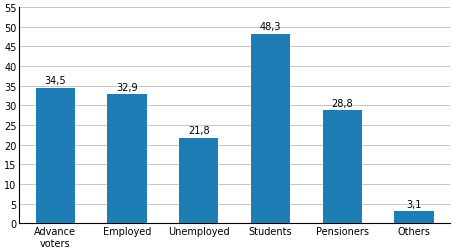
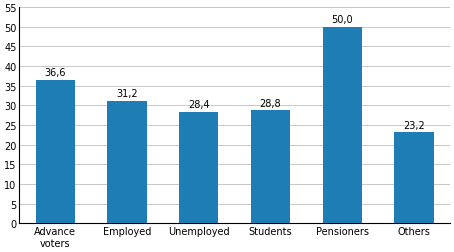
Advance voters: 34,5 -> 36,6
Employed: 32,9 -> 31,2
Unemployed: 21,8 -> 28,4
Students: 48,3 -> 28,8
Pensioners: 28,8 -> 50,0
Others: 3,1 -> 23,2
